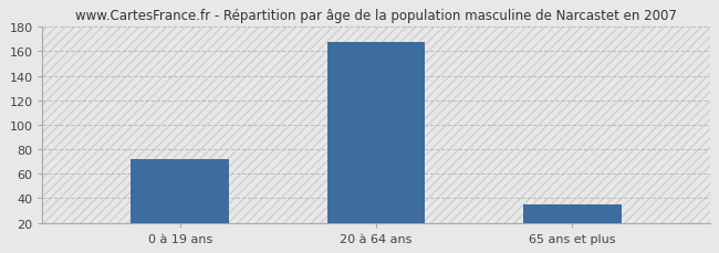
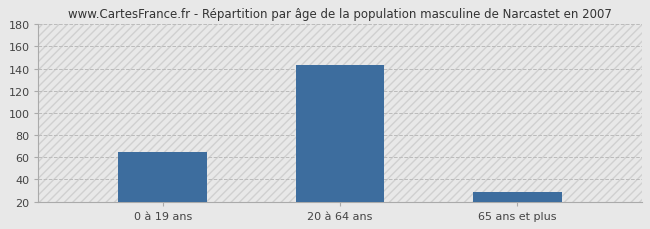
0 à 19 ans: 72 -> 65
20 à 64 ans: 168 -> 143
65 ans et plus: 35 -> 29
